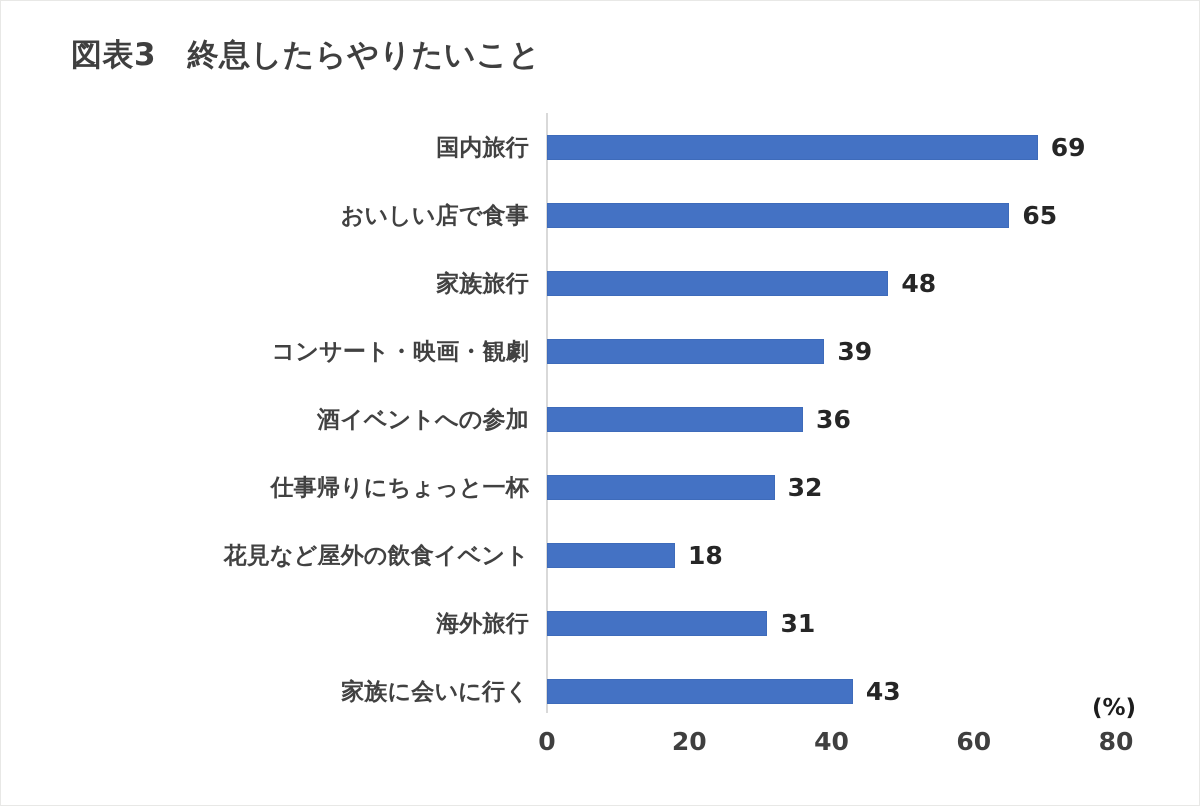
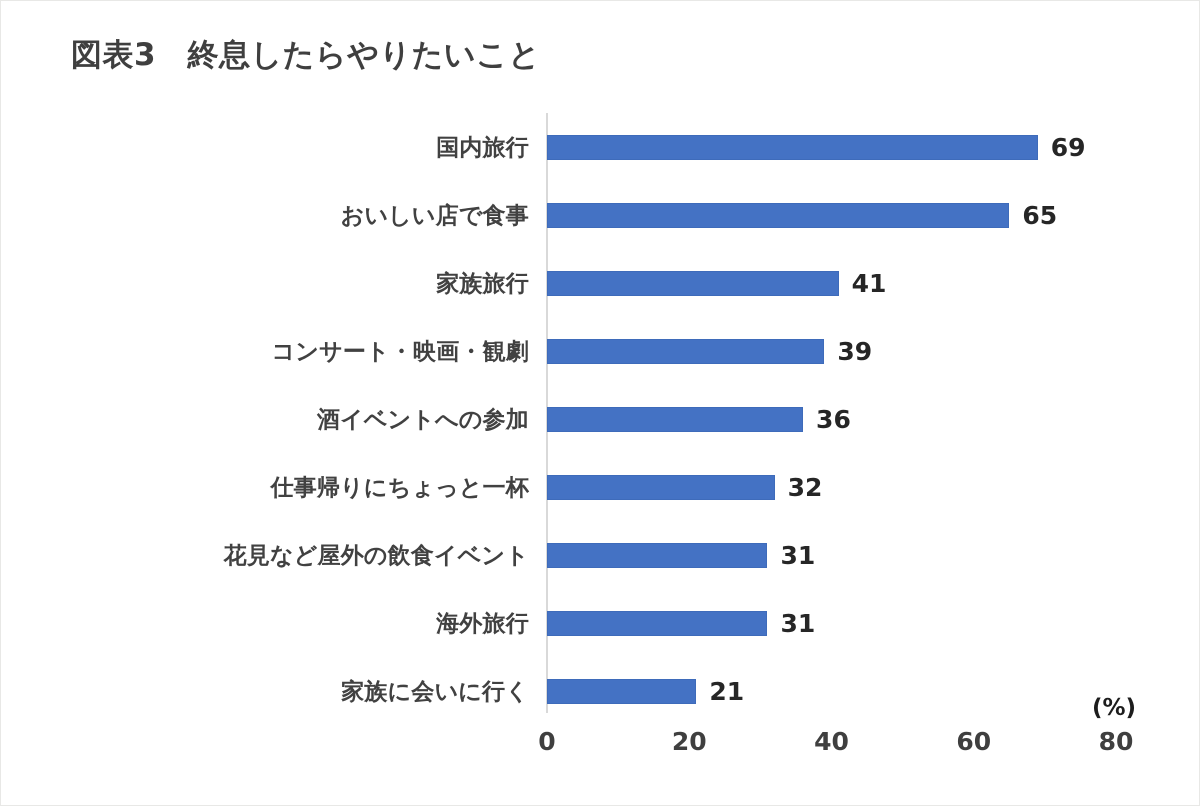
家族旅行: 48 -> 41
花見など屋外の飲食イベント: 18 -> 31
家族に会いに行く: 43 -> 21
